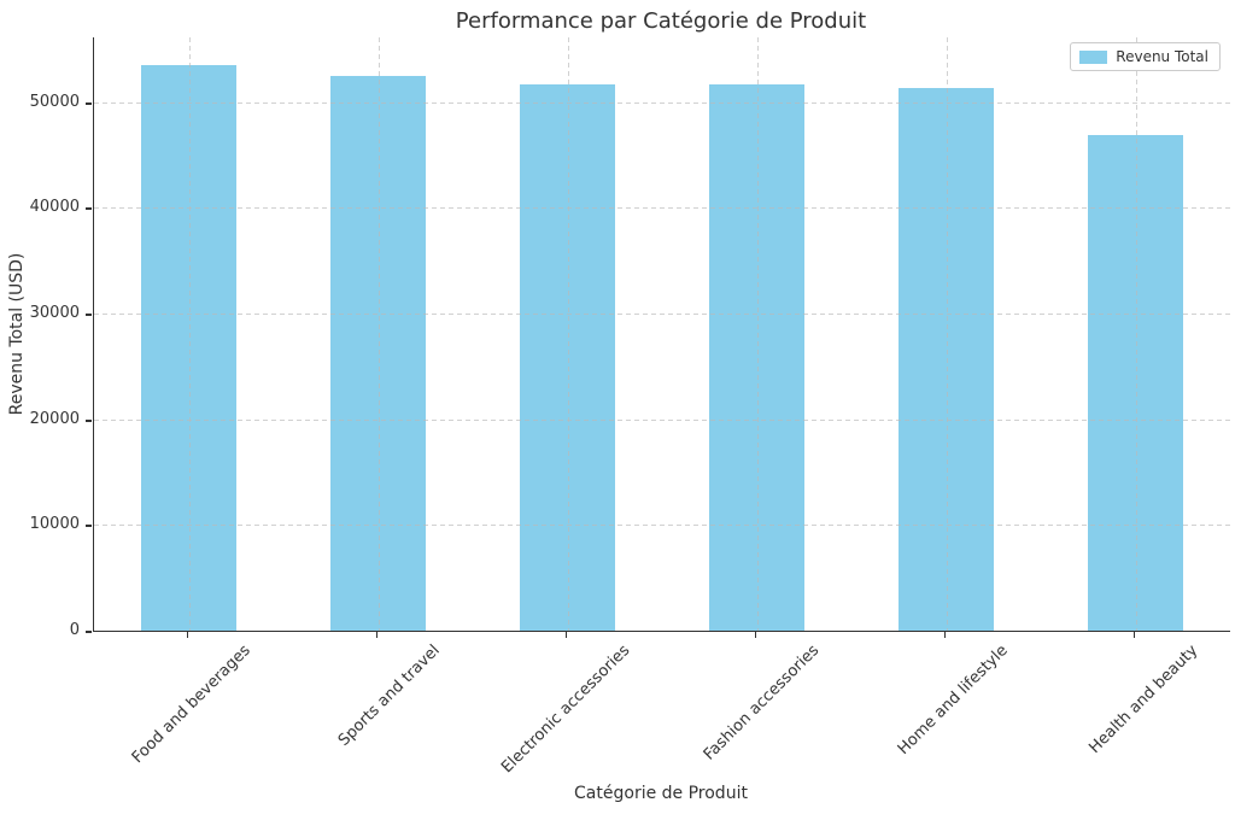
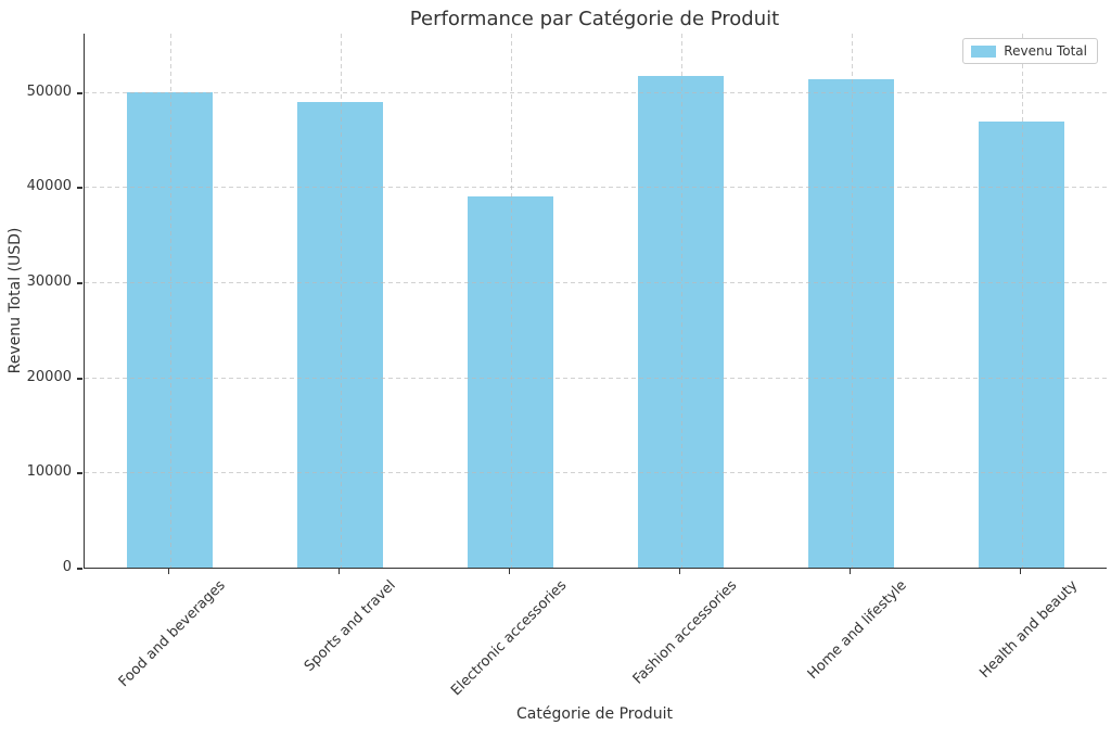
Food and beverages: 53000 -> 50000
Sports and travel: 52000 -> 49000
Electronic accessories: 52000 -> 39000
